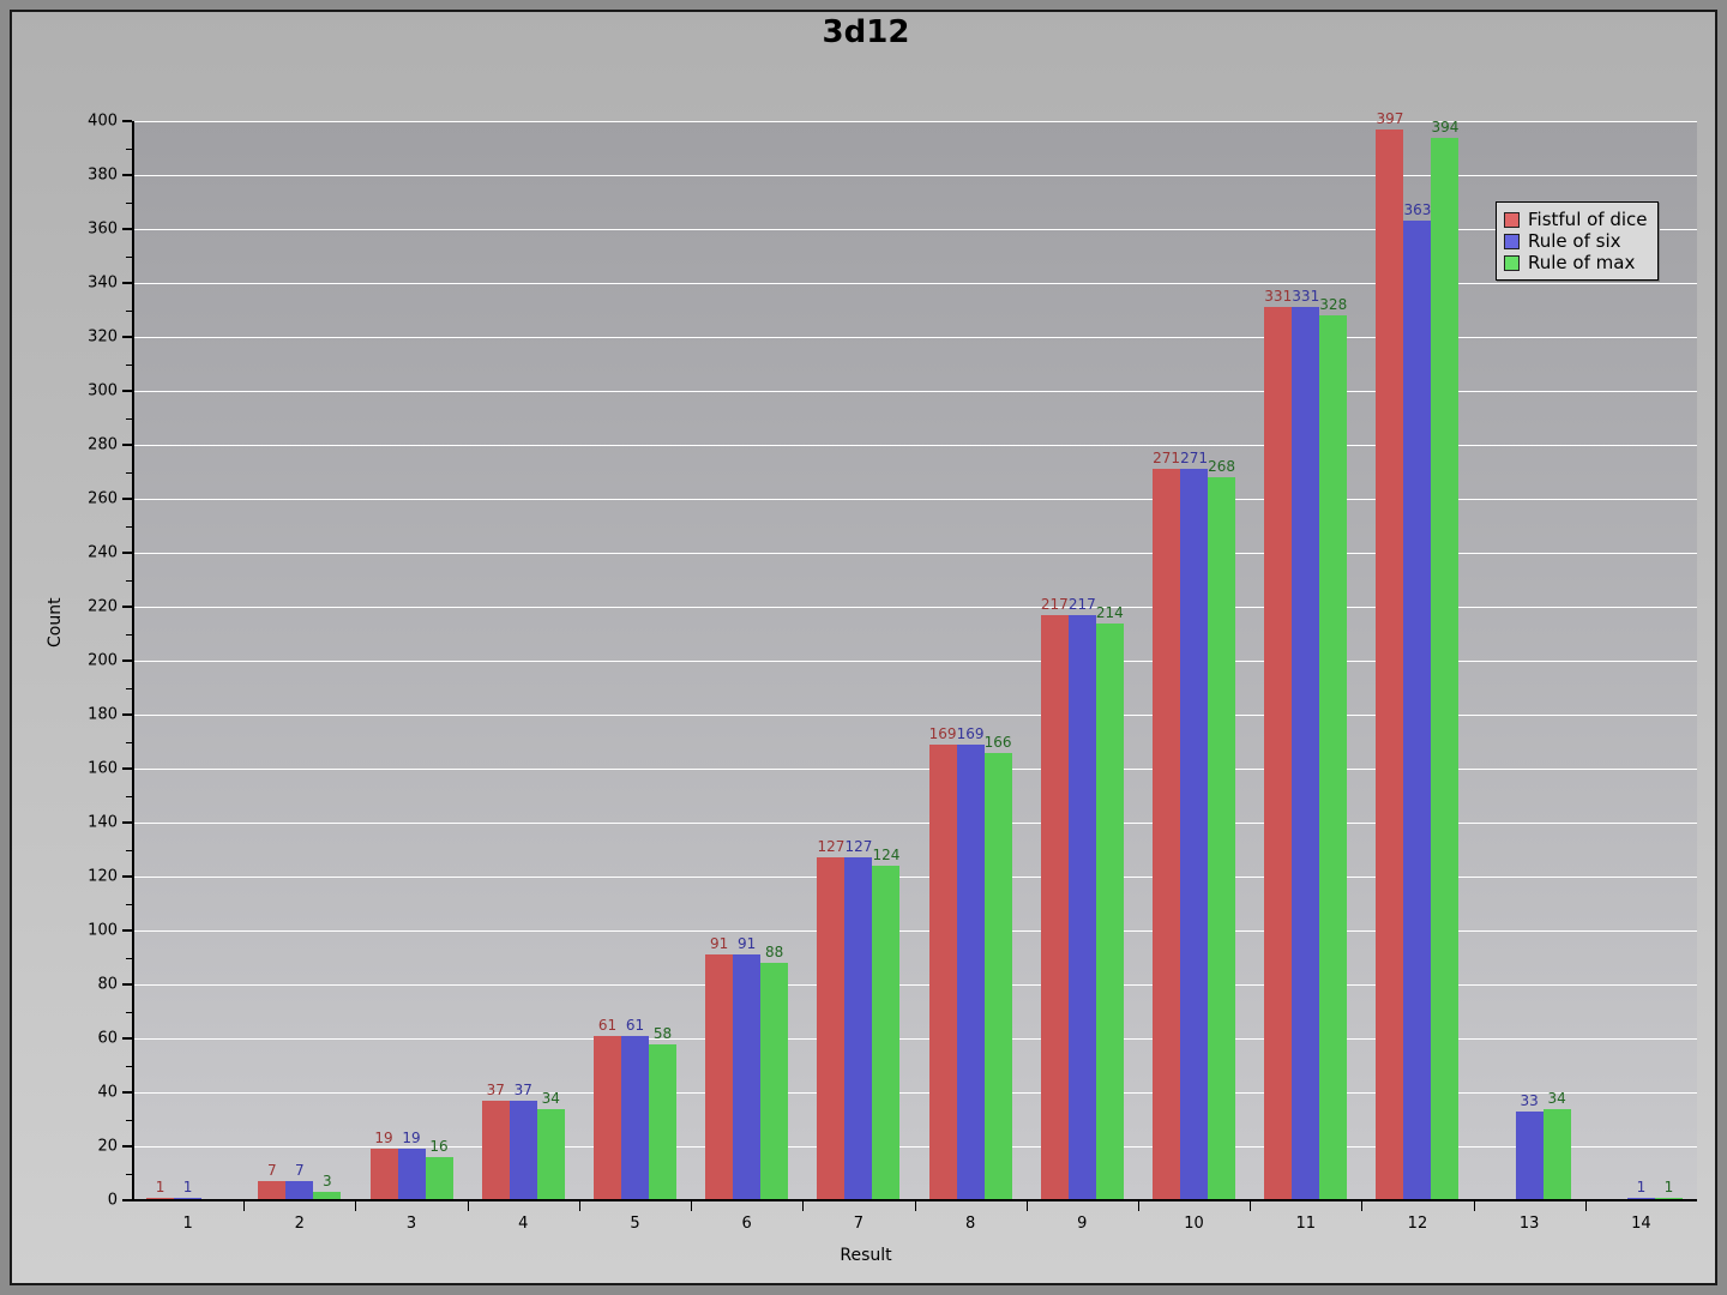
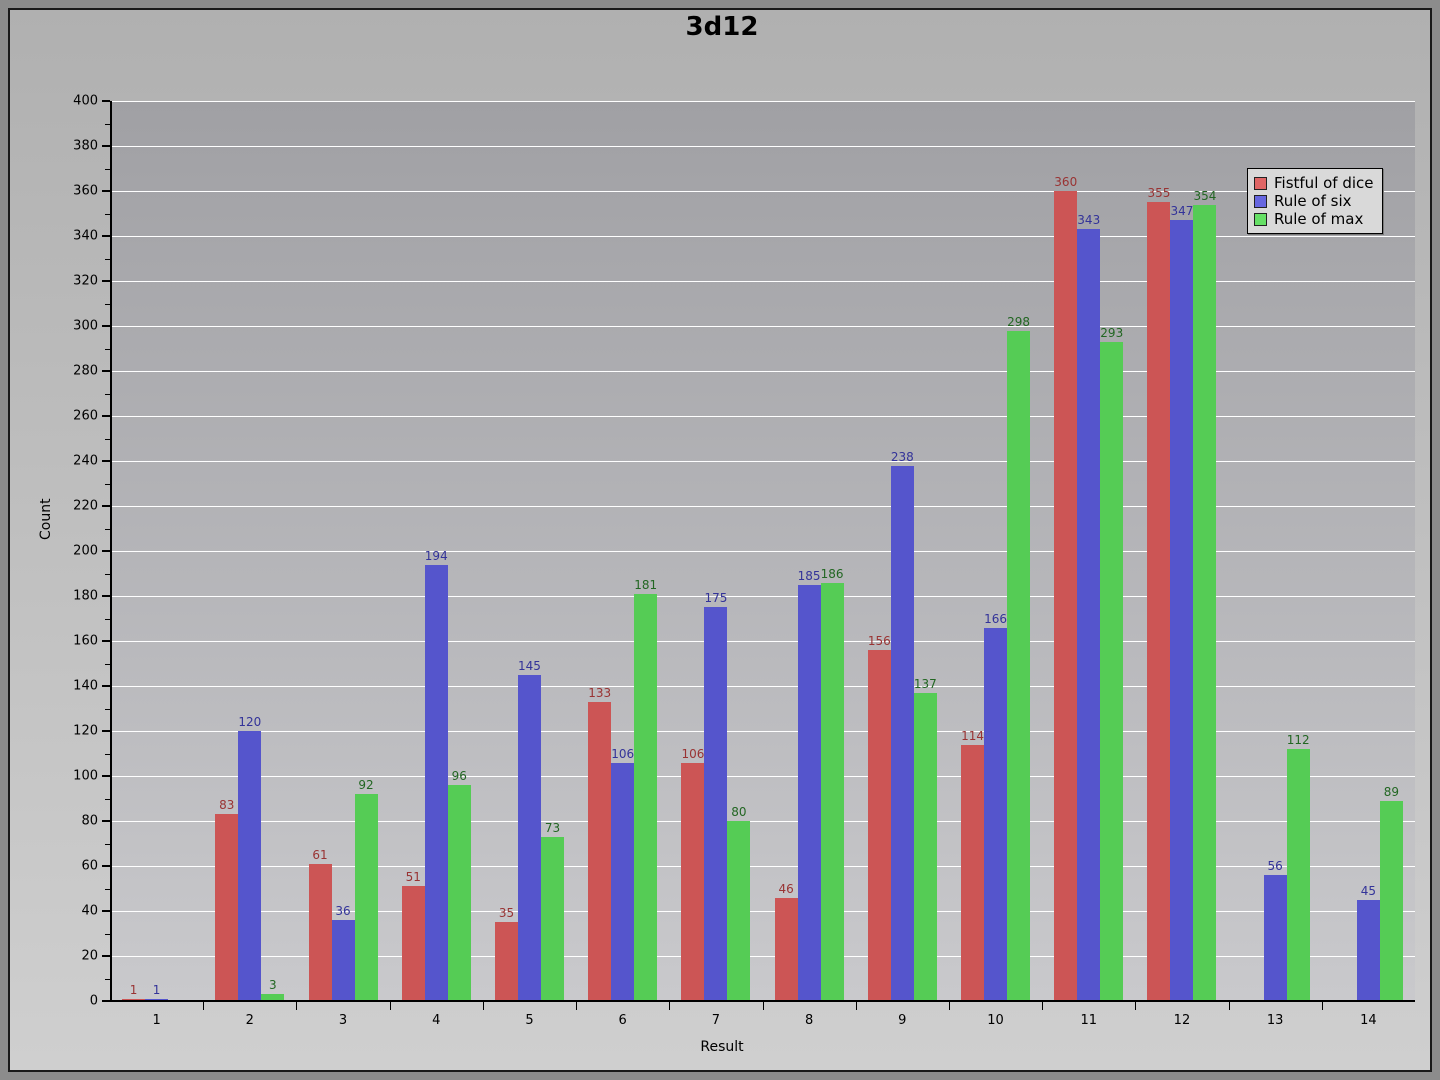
Fistful of dice/2: 7 -> 83
Rule of six/2: 7 -> 120
Fistful of dice/3: 19 -> 61
Rule of six/3: 19 -> 36
Rule of max/3: 16 -> 92
Fistful of dice/4: 37 -> 51
Rule of six/4: 37 -> 194
Rule of max/4: 34 -> 96
Fistful of dice/5: 61 -> 35
Rule of six/5: 61 -> 145
Rule of max/5: 58 -> 73
Fistful of dice/6: 91 -> 133
Rule of six/6: 91 -> 106
Rule of max/6: 88 -> 181
Fistful of dice/7: 127 -> 106
Rule of six/7: 127 -> 175
Rule of max/7: 124 -> 80
Fistful of dice/8: 169 -> 46
Rule of six/8: 169 -> 185
Rule of max/8: 166 -> 186
Fistful of dice/9: 217 -> 156
Rule of six/9: 217 -> 238
Rule of max/9: 214 -> 137
Fistful of dice/10: 271 -> 114
Rule of six/10: 271 -> 166
Rule of max/10: 268 -> 298
Fistful of dice/11: 331 -> 360
Rule of six/11: 331 -> 343
Rule of max/11: 328 -> 293
Fistful of dice/12: 397 -> 355
Rule of six/12: 363 -> 347
Rule of max/12: 394 -> 354
Rule of six/13: 33 -> 56
Rule of max/13: 34 -> 112
Rule of six/14: 1 -> 45
Rule of max/14: 1 -> 89
